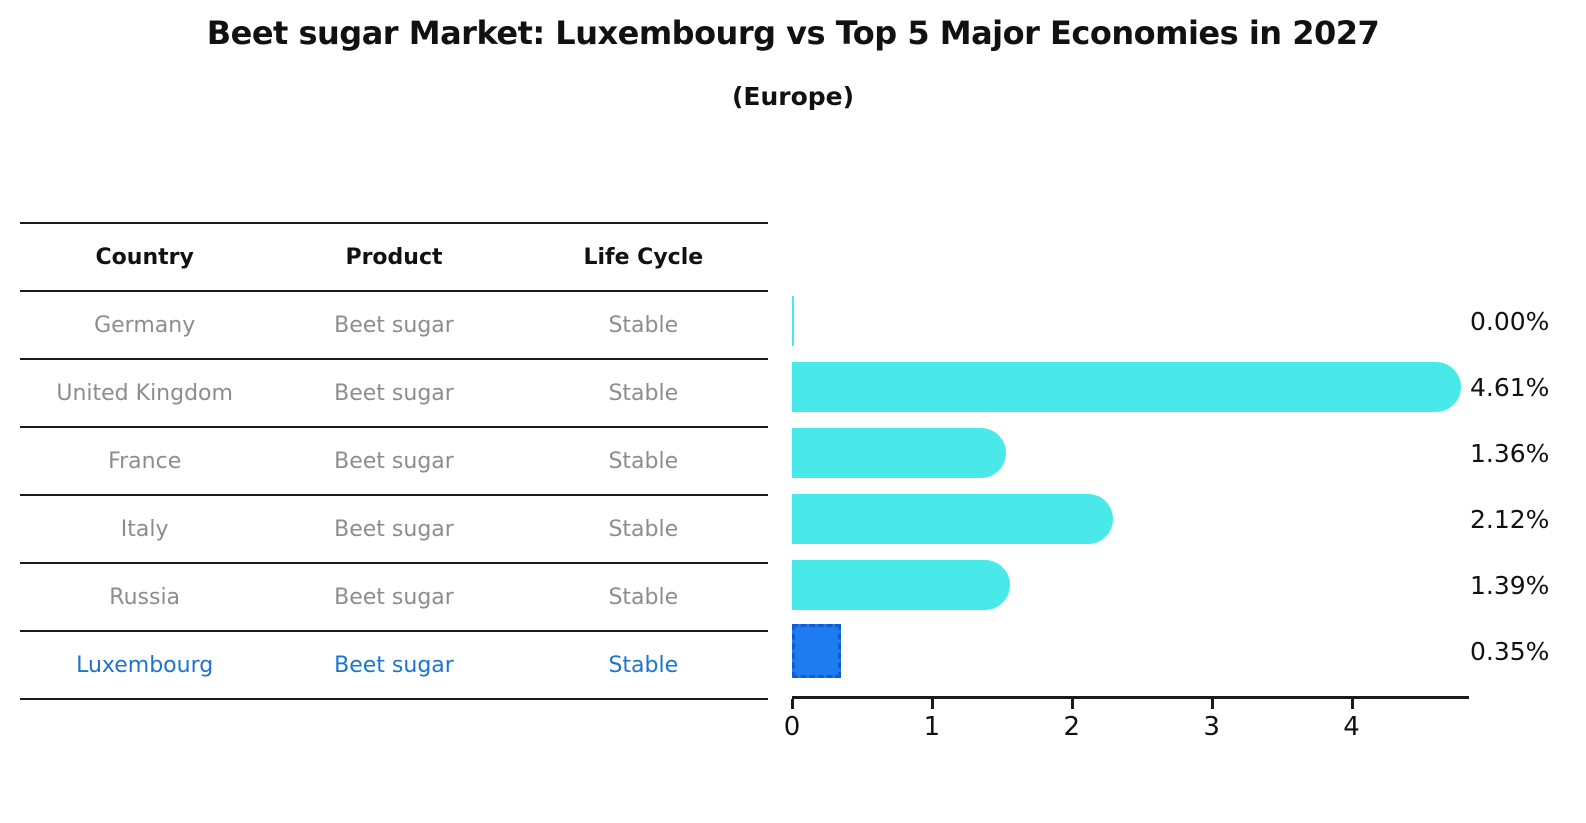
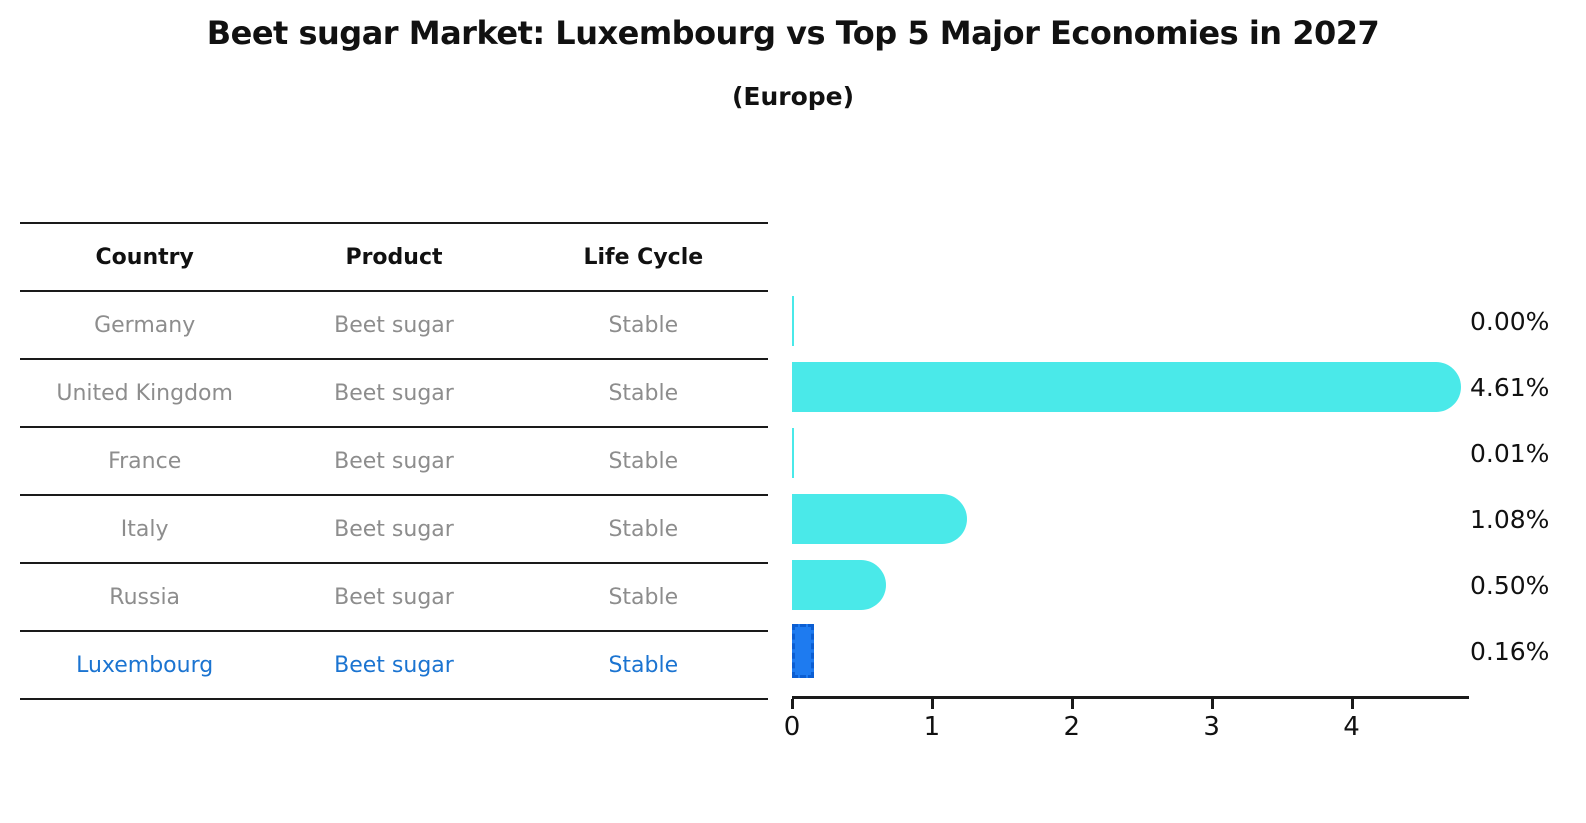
France: 1.36% -> 0.01%
Italy: 2.12% -> 1.08%
Russia: 1.39% -> 0.50%
Luxembourg: 0.35% -> 0.16%
